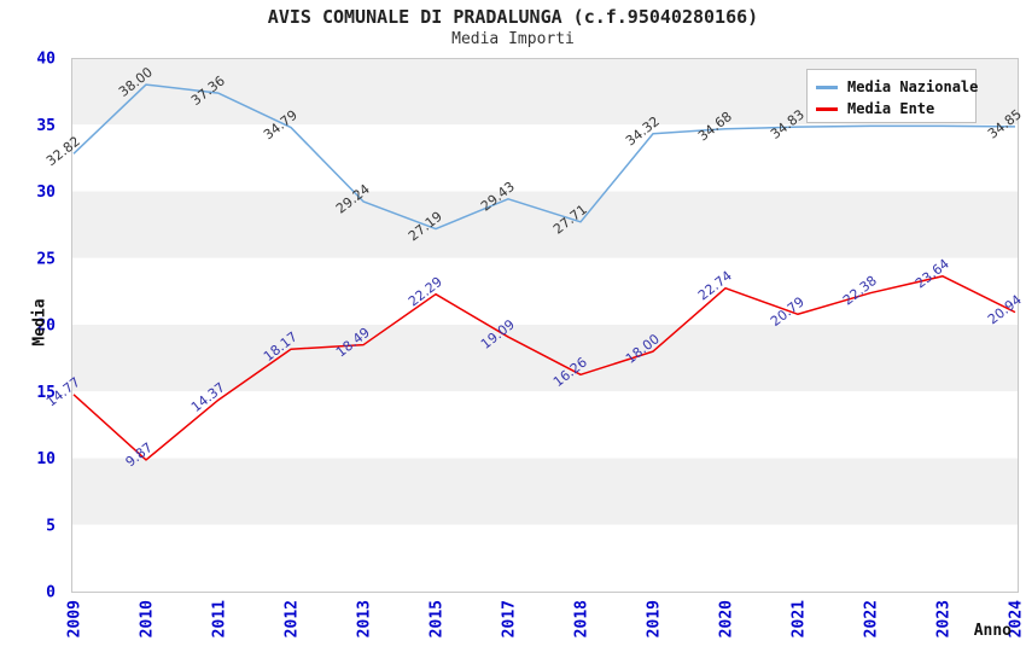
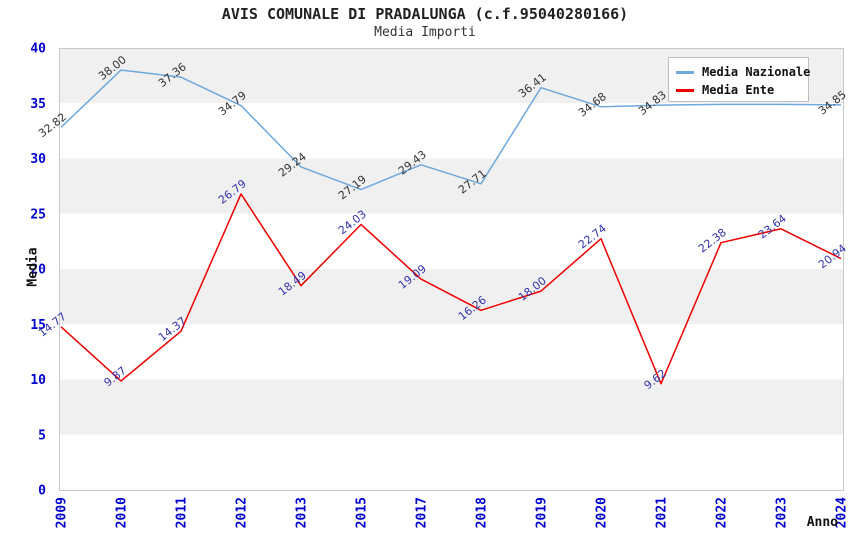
Media Ente/2012: 18.17 -> 26.79
Media Ente/2015: 22.29 -> 24.03
Media Nazionale/2019: 34.32 -> 36.41
Media Ente/2021: 20.79 -> 9.62
